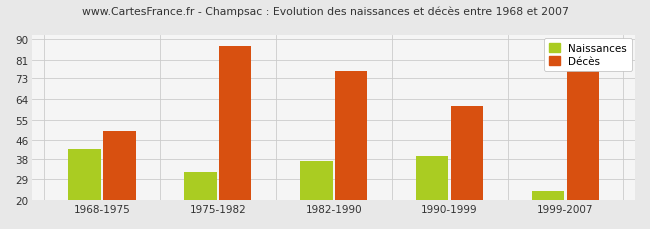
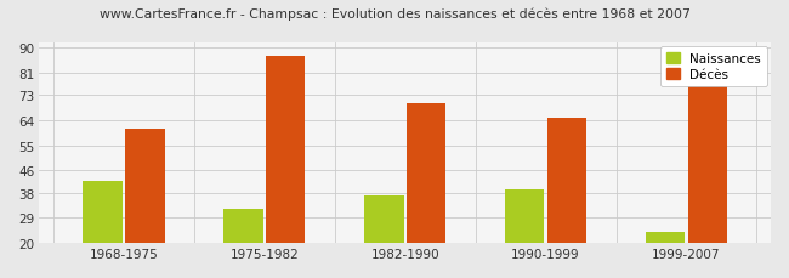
Décès/1968-1975: 50 -> 61
Décès/1982-1990: 76 -> 70
Décès/1990-1999: 61 -> 65
